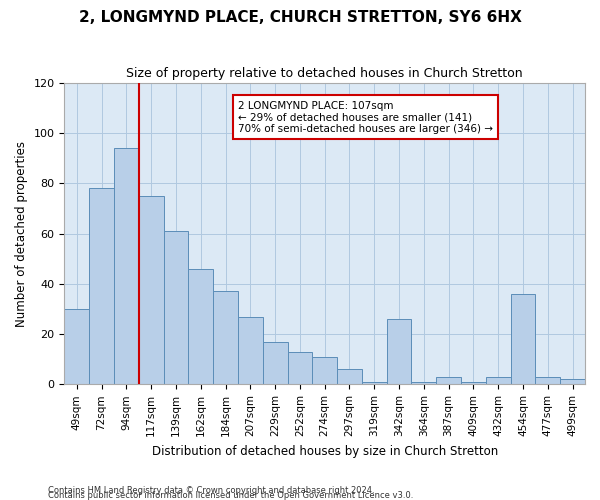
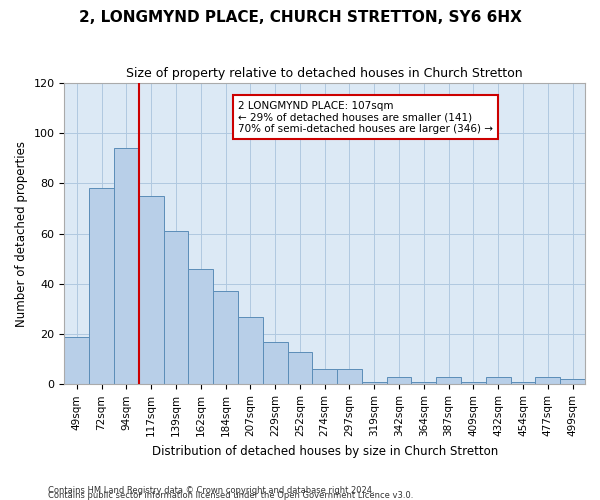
49sqm: 30 -> 19
274sqm: 11 -> 6
342sqm: 26 -> 3
454sqm: 36 -> 1
